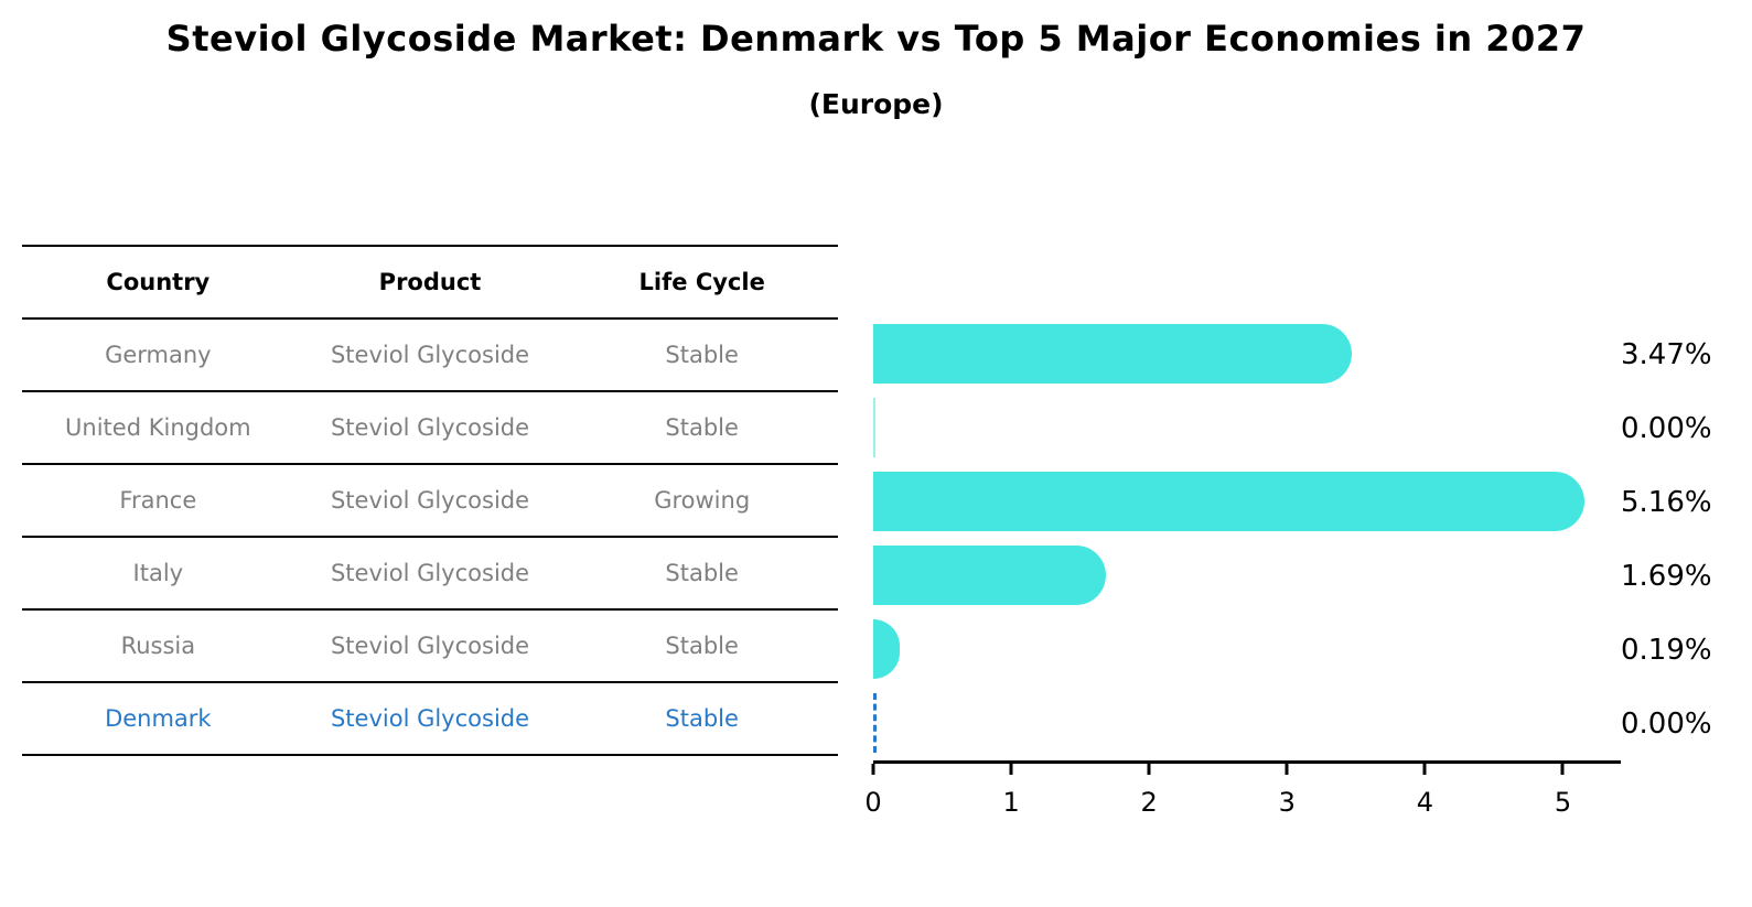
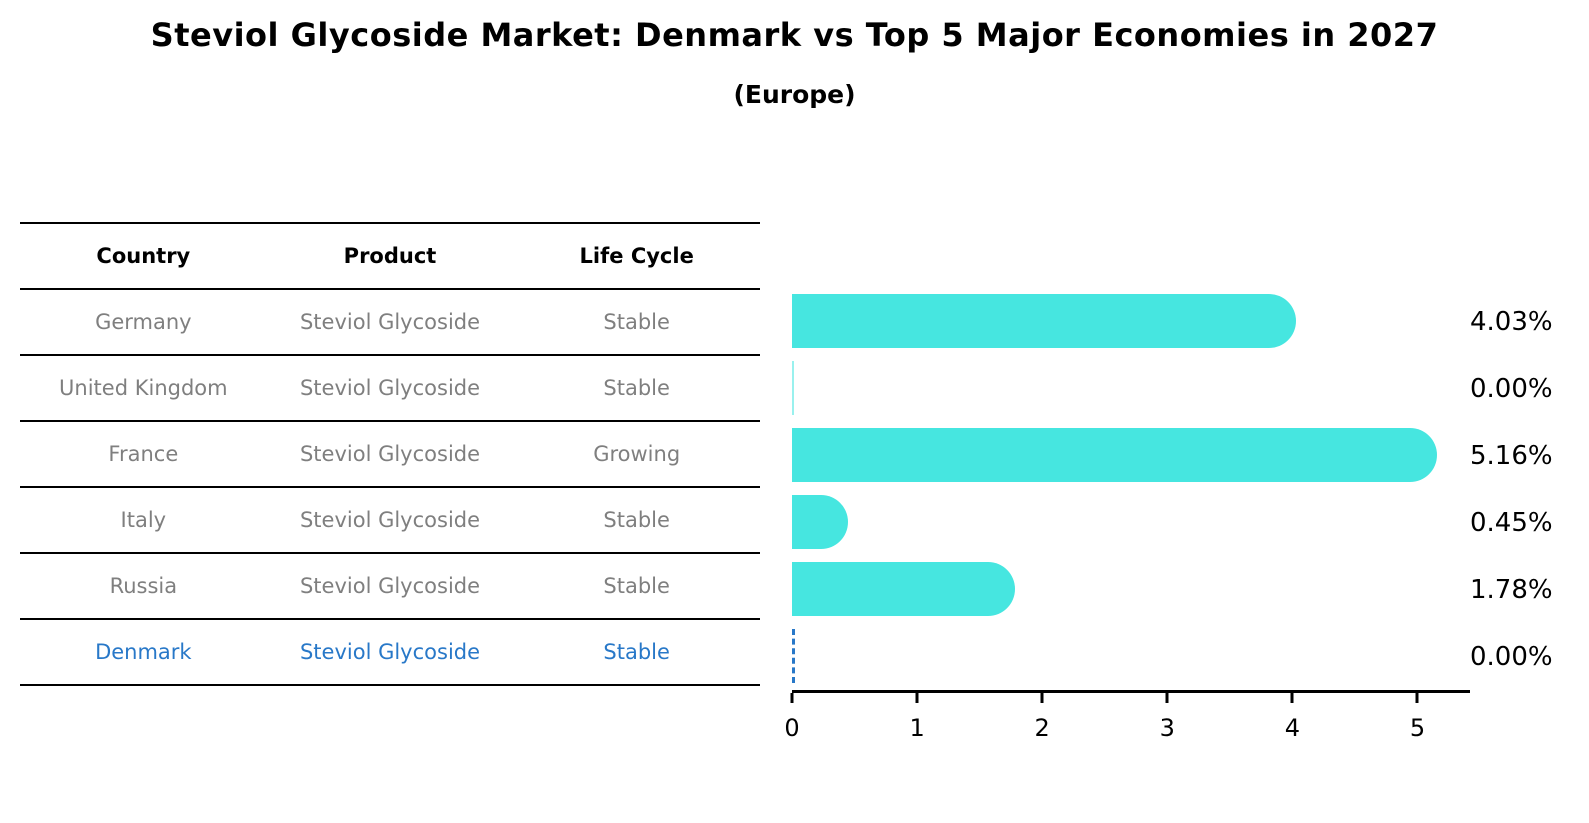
Germany: 3.47% -> 4.03%
Italy: 1.69% -> 0.45%
Russia: 0.19% -> 1.78%
